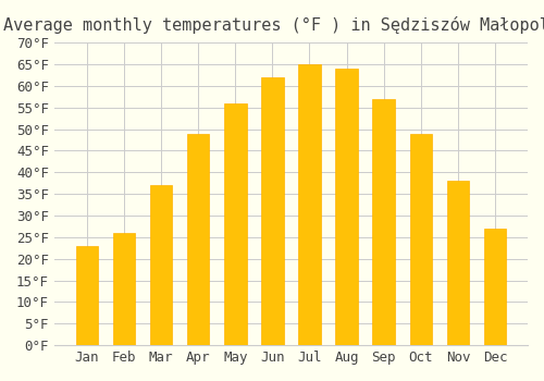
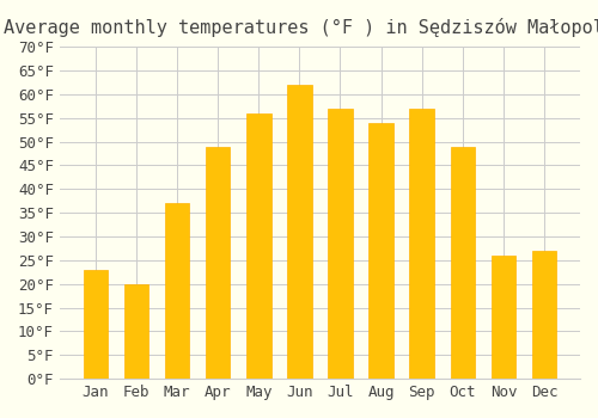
Feb: 26°F -> 20°F
Jul: 65°F -> 57°F
Aug: 64°F -> 54°F
Nov: 38°F -> 26°F
